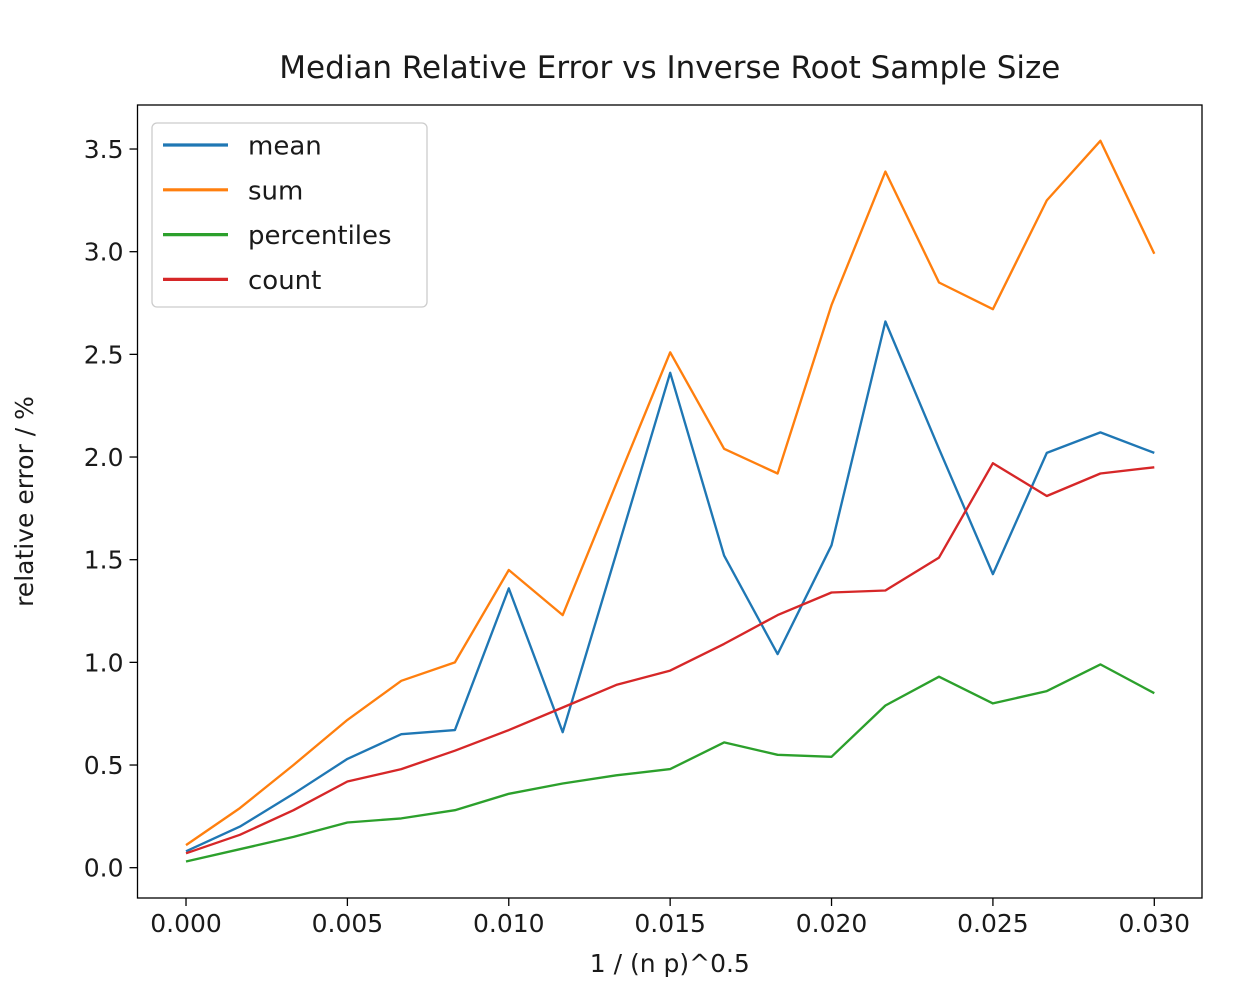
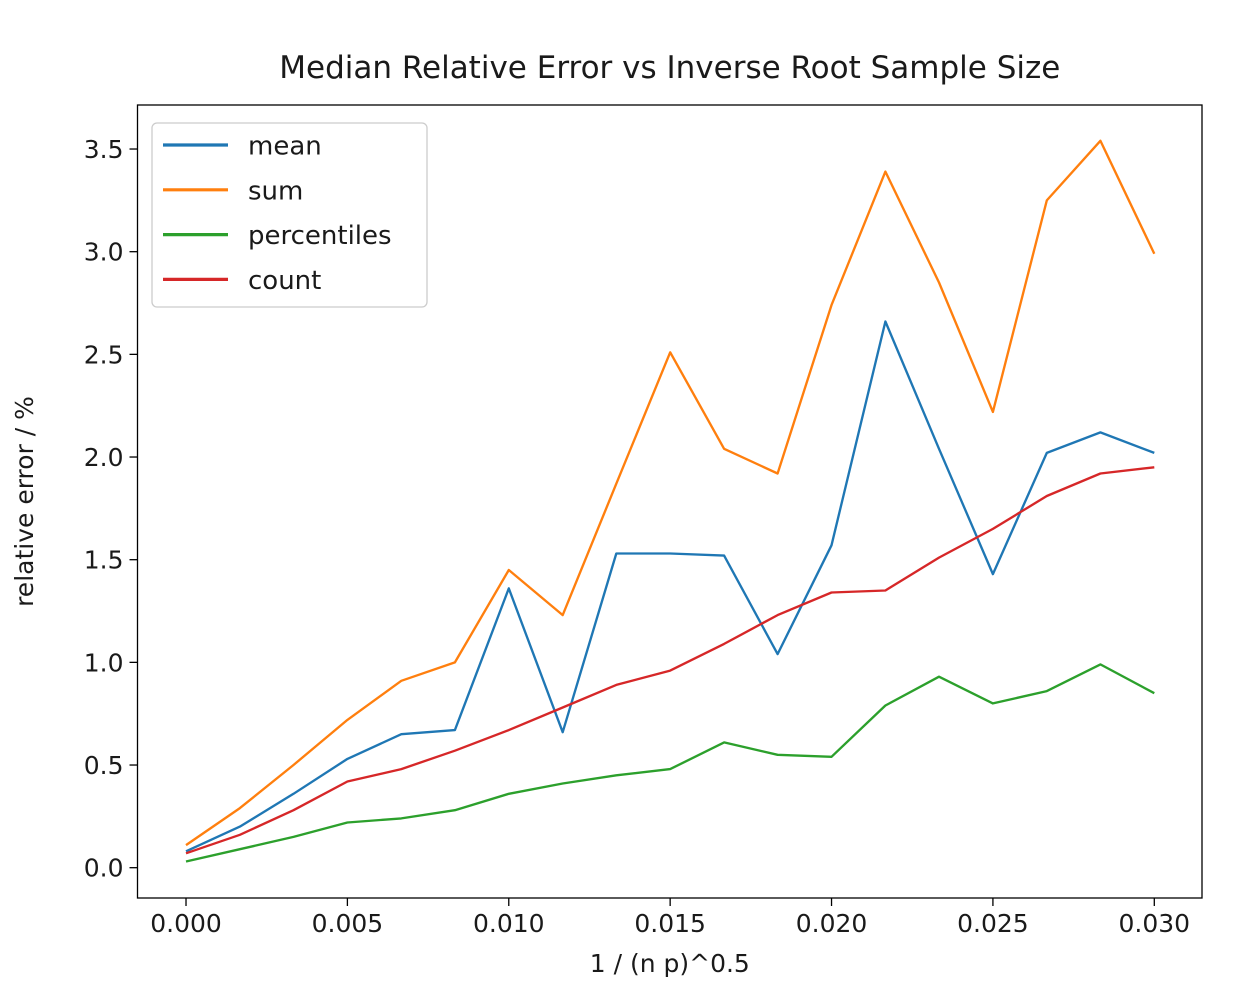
mean/0.015: 2.41 -> 1.53
sum/0.025: 2.72 -> 2.22
count/0.025: 1.97 -> 1.65
